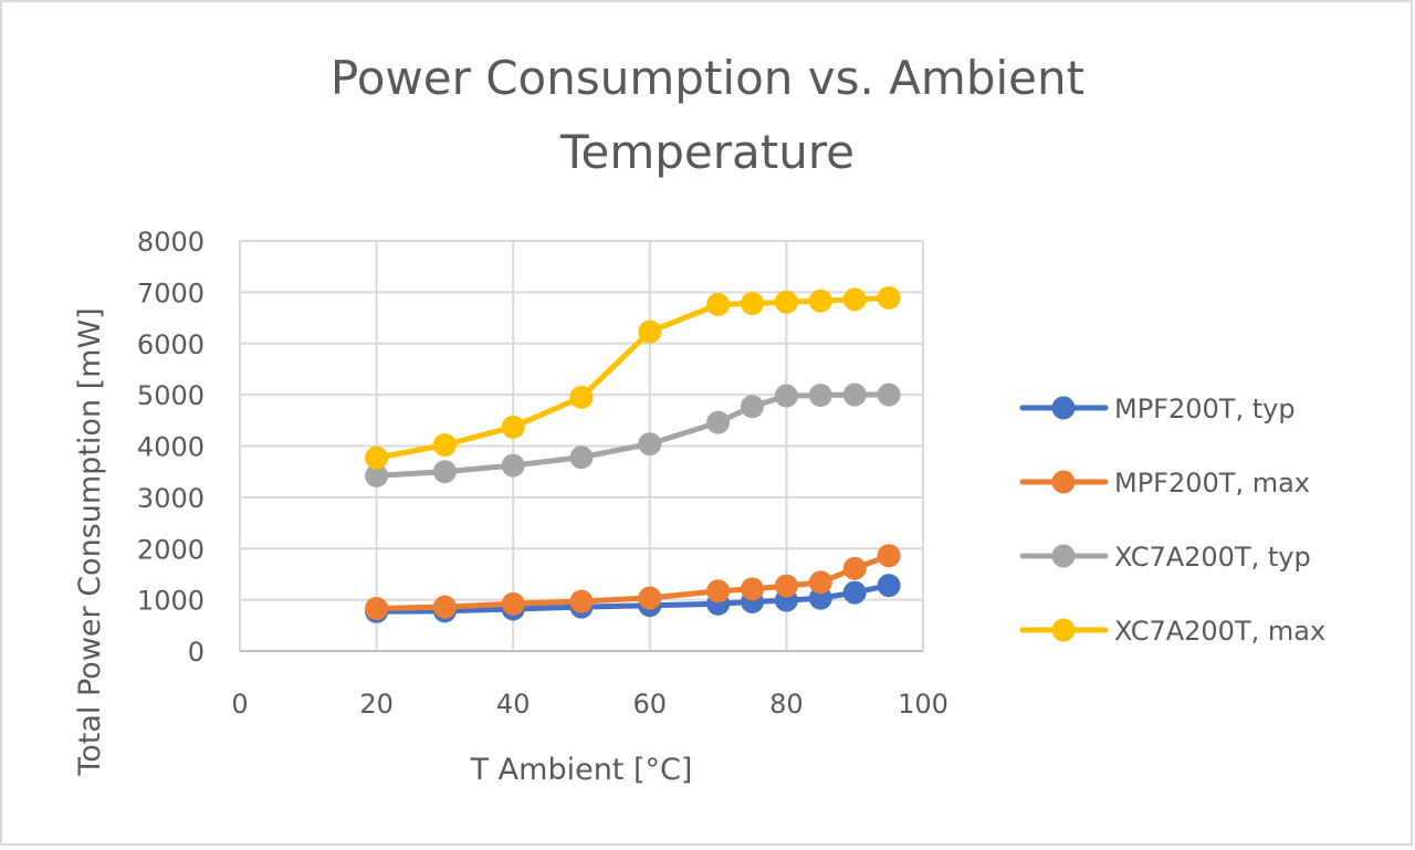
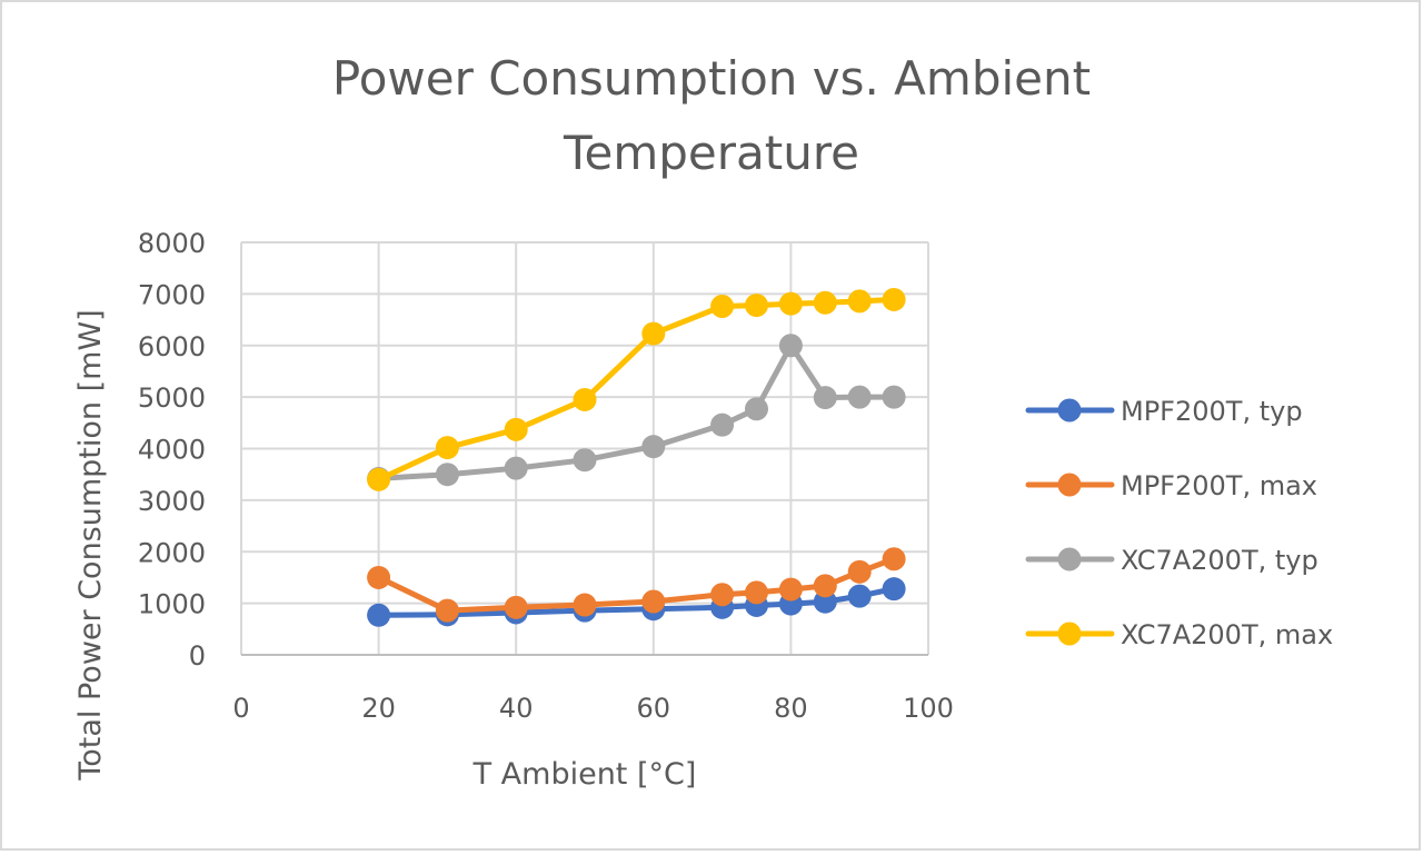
MPF200T, max/20: 800 -> 1500
XC7A200T, max/20: 3800 -> 3400
XC7A200T, typ/80: 5000 -> 6000
